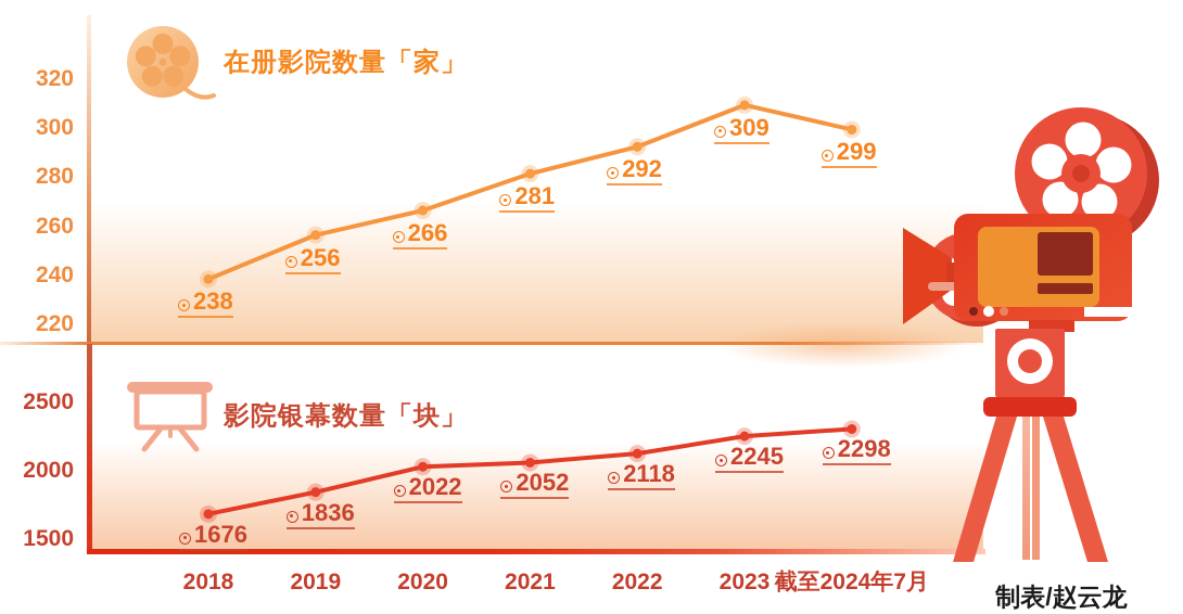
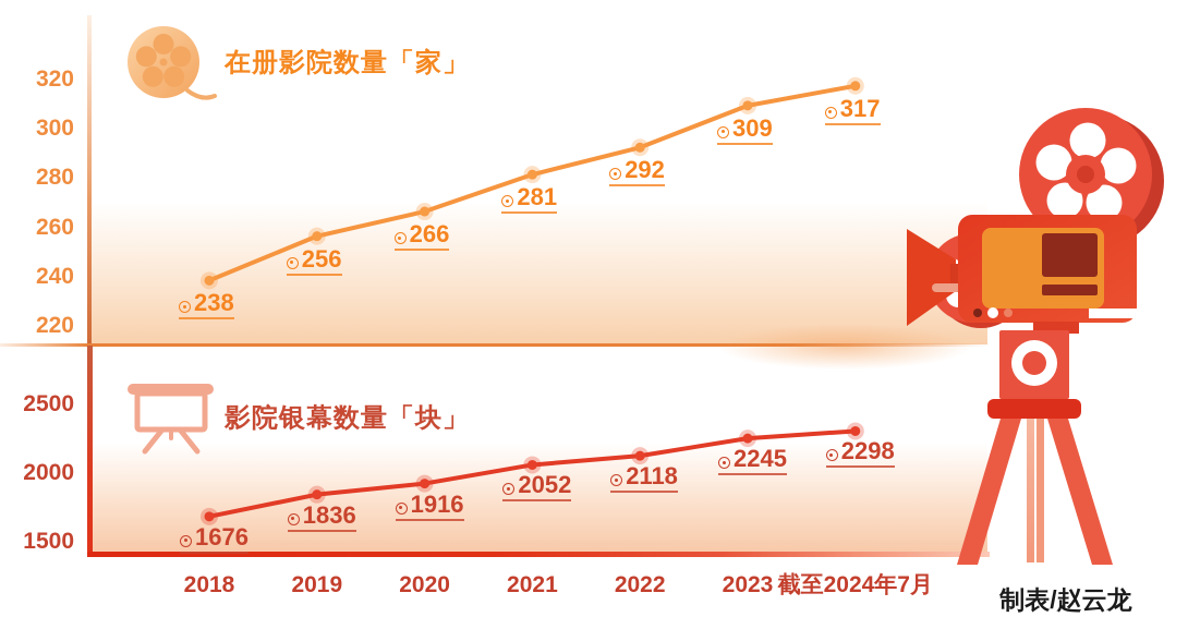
在册影院数量「家」/截至2024年7月: 299 -> 317
影院银幕数量「块」/2020: 2022 -> 1916
